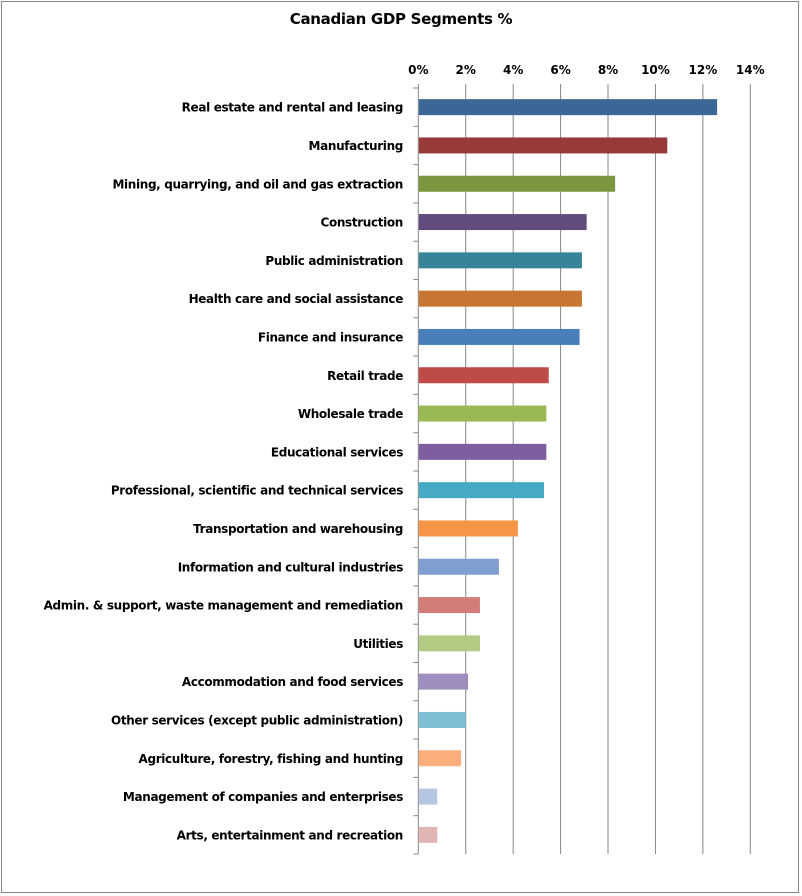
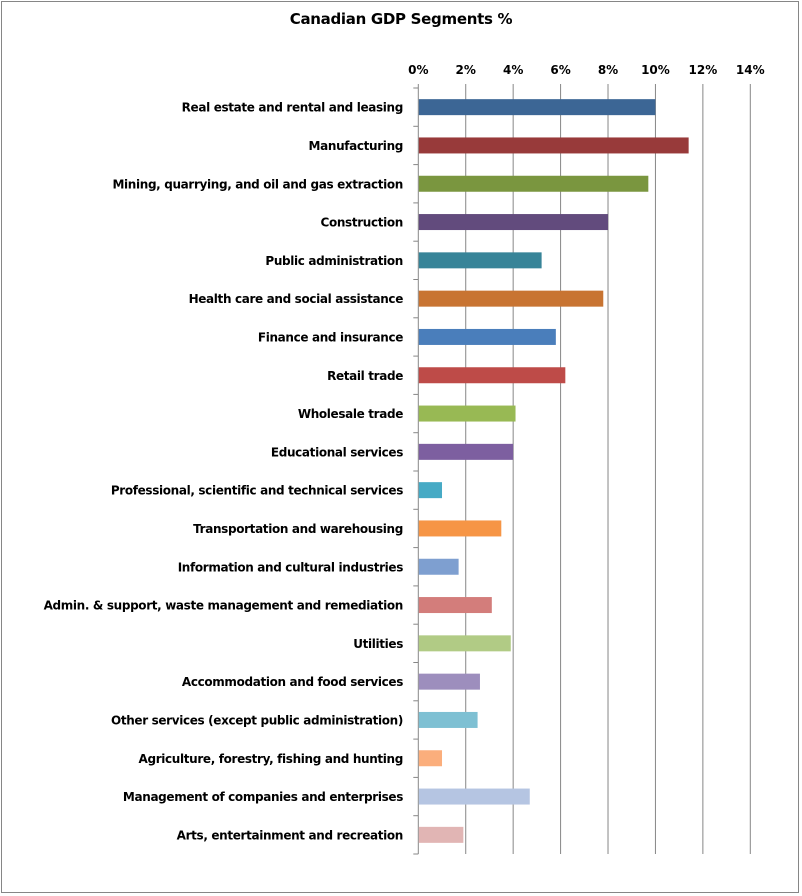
Real estate and rental and leasing: 12.6% -> 10.0%
Manufacturing: 10.5% -> 11.4%
Mining, quarrying, and oil and gas extraction: 8.3% -> 9.7%
Construction: 7.1% -> 8.0%
Public administration: 6.9% -> 5.2%
Health care and social assistance: 6.9% -> 7.8%
Finance and insurance: 6.8% -> 5.8%
Retail trade: 5.5% -> 6.2%
Wholesale trade: 5.4% -> 4.1%
Educational services: 5.4% -> 4.0%
Professional, scientific and technical services: 5.3% -> 1.0%
Transportation and warehousing: 4.2% -> 3.5%
Information and cultural industries: 3.4% -> 1.7%
Admin. & support, waste management and remediation: 2.6% -> 3.1%
Utilities: 2.6% -> 3.9%
Accommodation and food services: 2.1% -> 2.6%
Other services (except public administration): 2.0% -> 2.5%
Agriculture, forestry, fishing and hunting: 1.8% -> 1.0%
Management of companies and enterprises: 0.8% -> 4.7%
Arts, entertainment and recreation: 0.8% -> 1.9%
